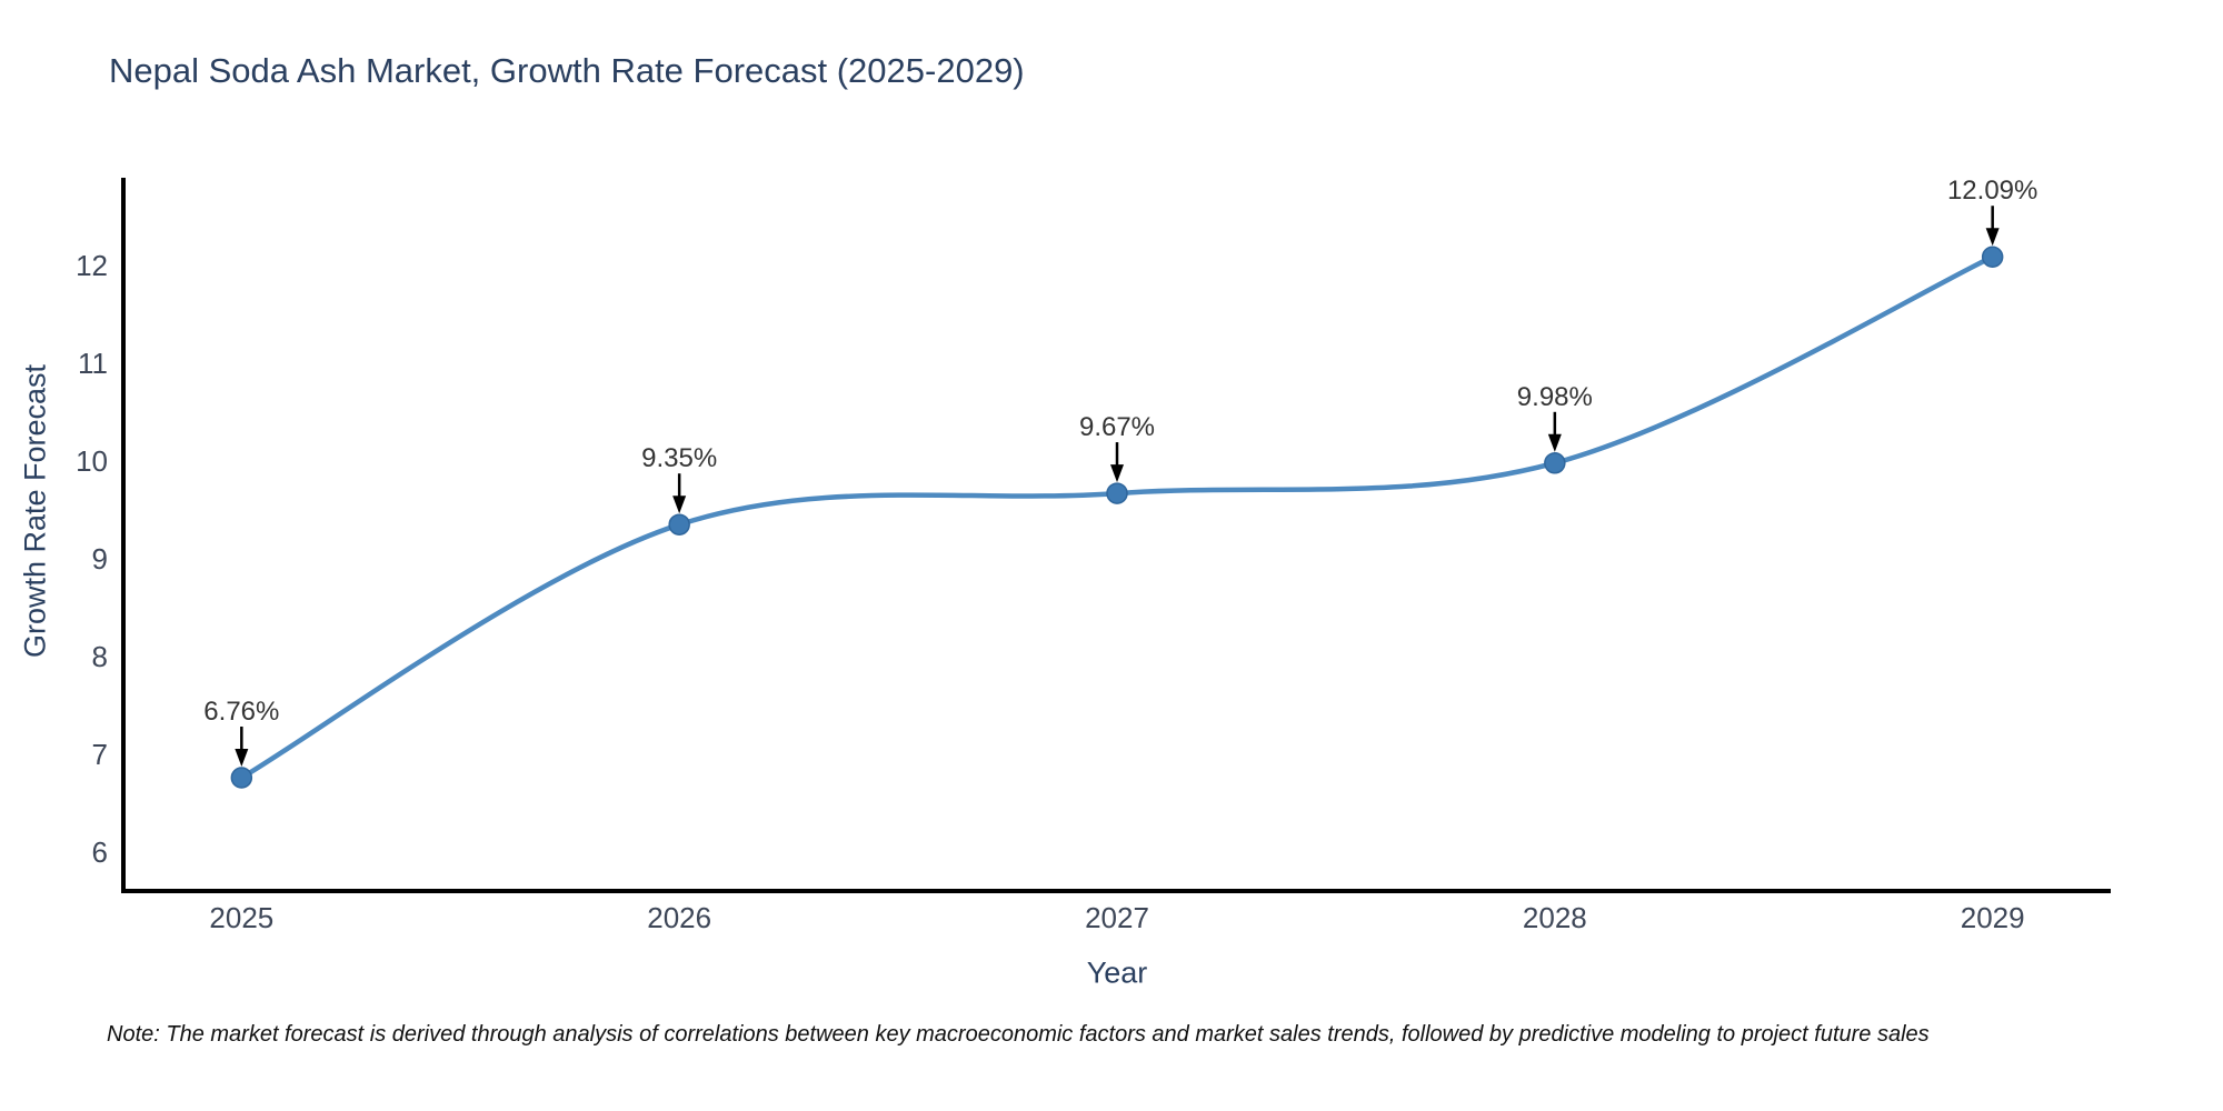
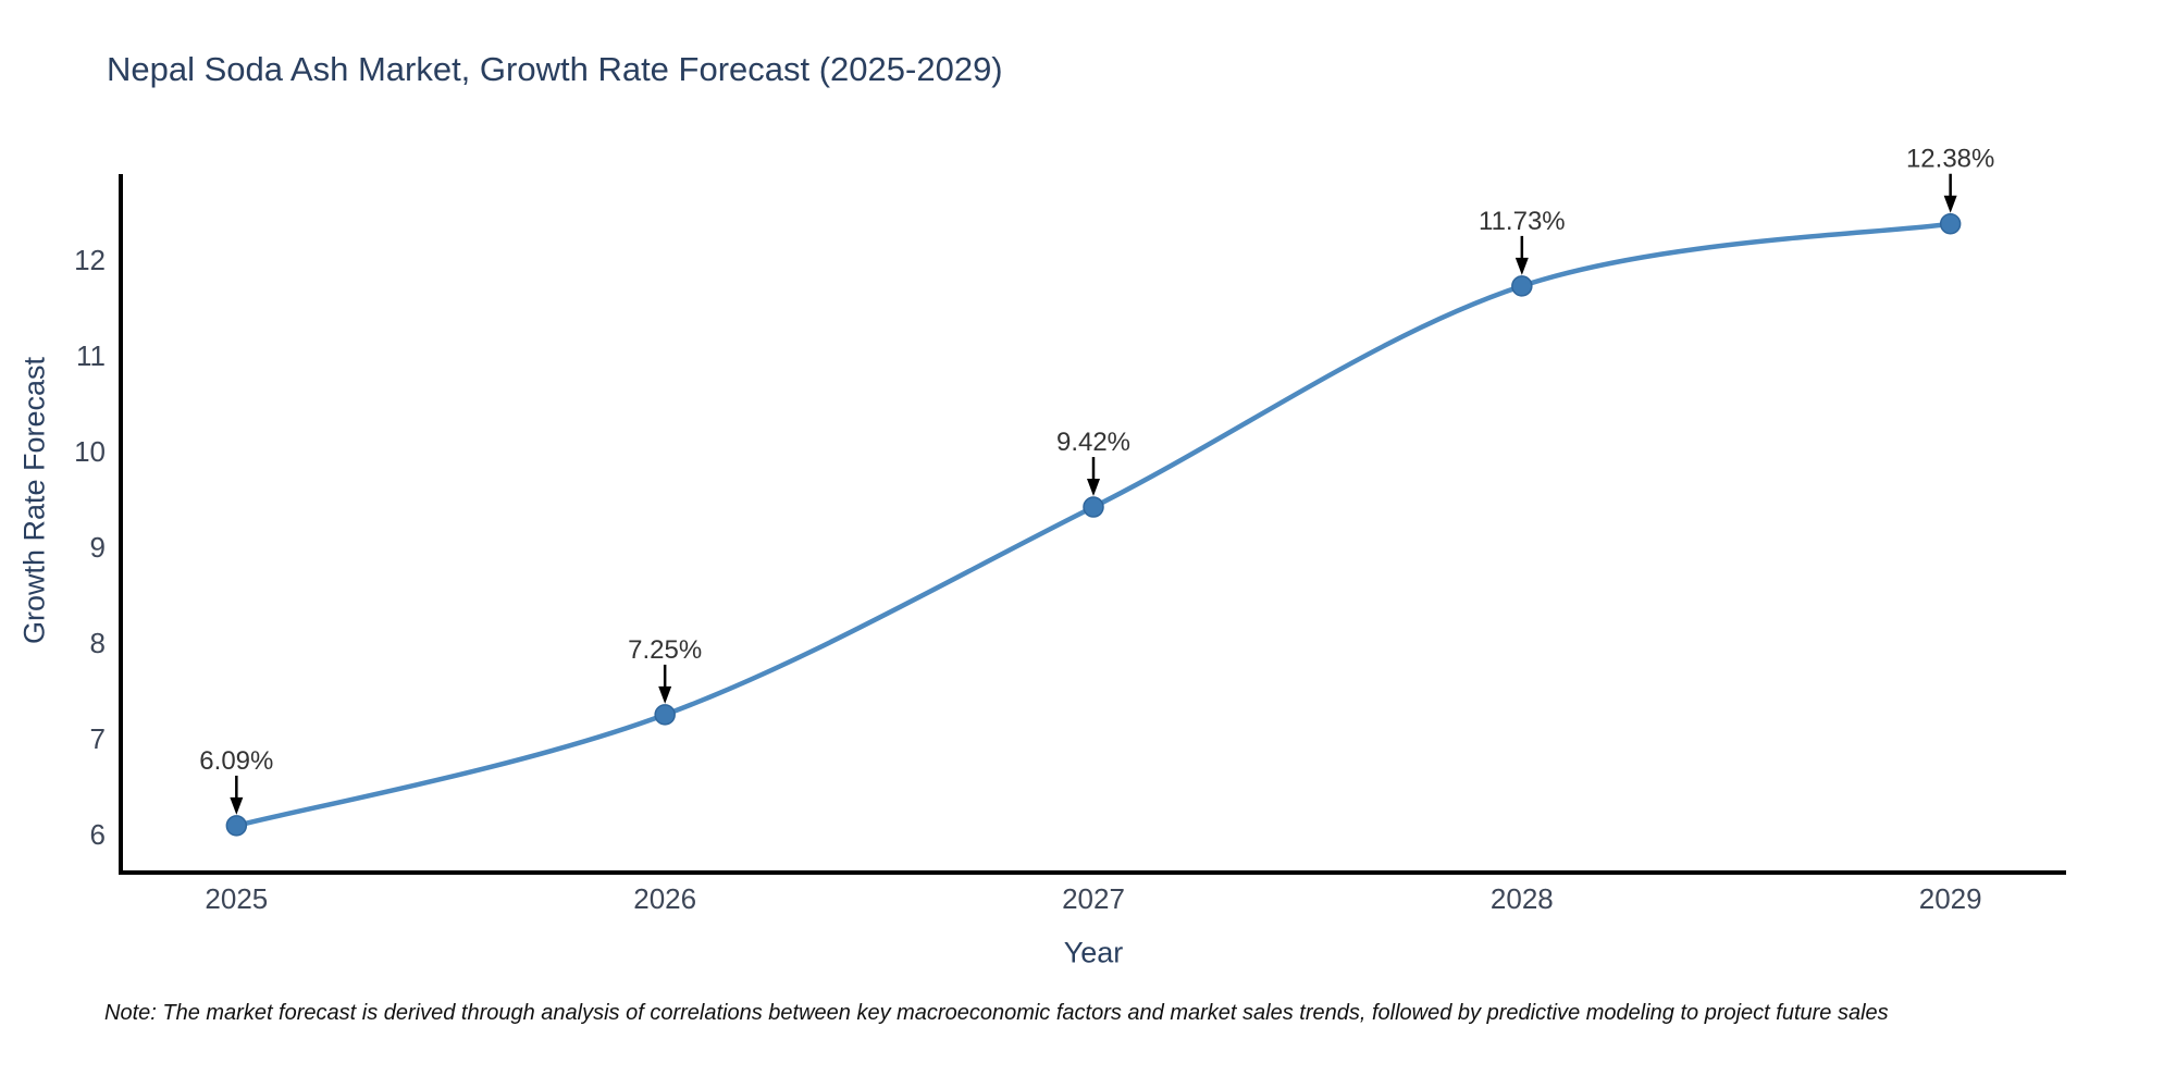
2025: 6.76% -> 6.09%
2026: 9.35% -> 7.25%
2027: 9.67% -> 9.42%
2028: 9.98% -> 11.73%
2029: 12.09% -> 12.38%
